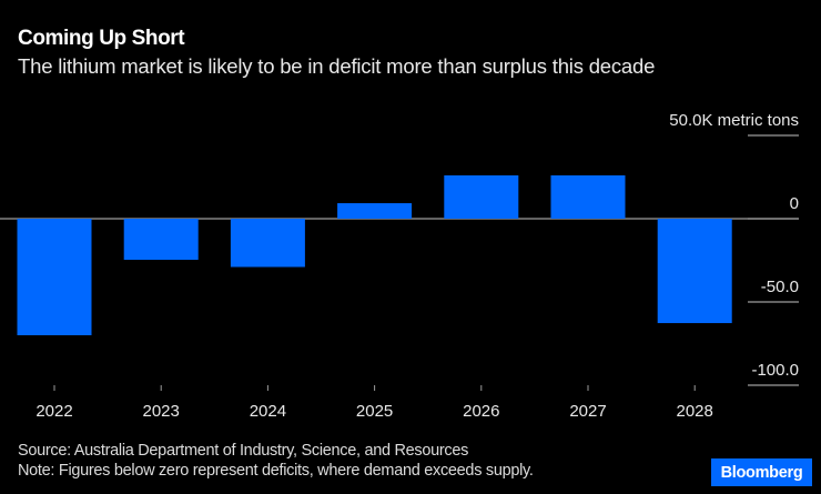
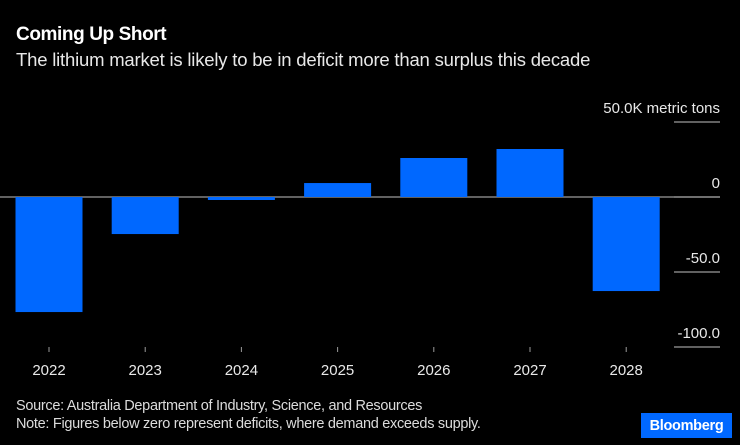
2022: -70 -> -77
2024: -29 -> -2
2027: 26 -> 32
